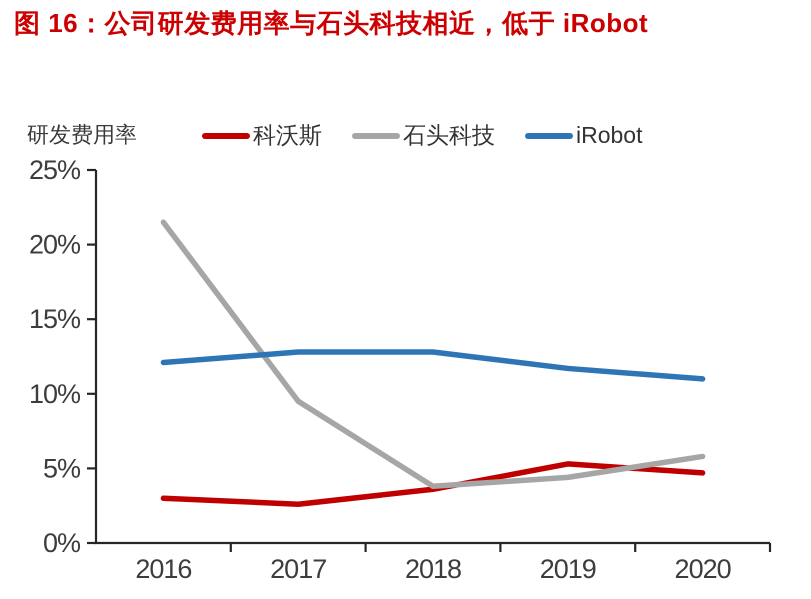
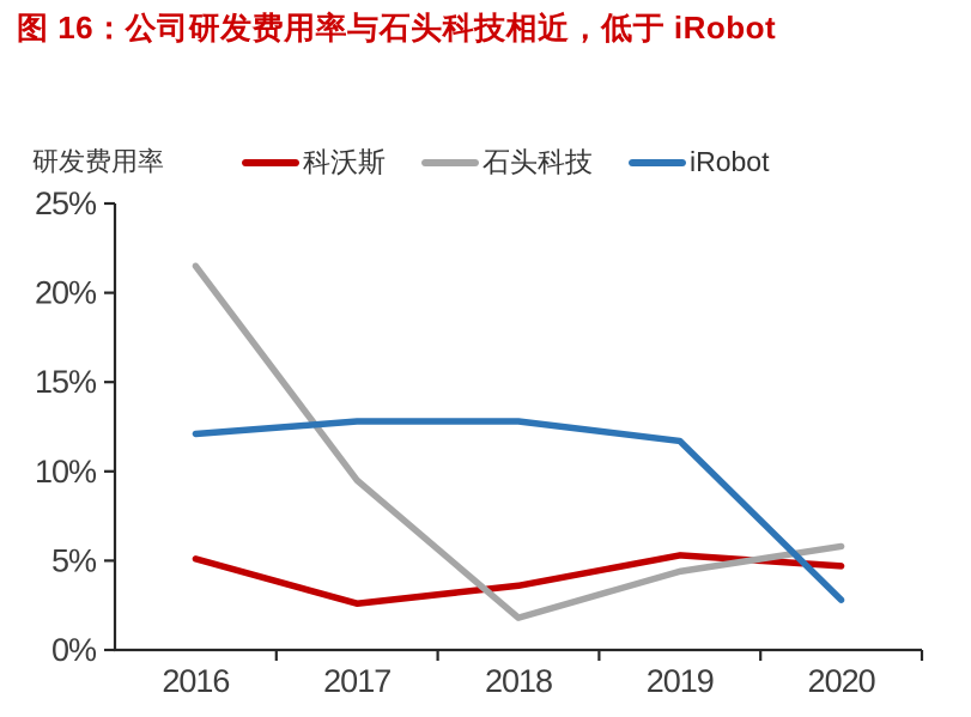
科沃斯/2016: 3.0% -> 5.1%
石头科技/2018: 3.8% -> 1.8%
iRobot/2020: 11.0% -> 2.8%
